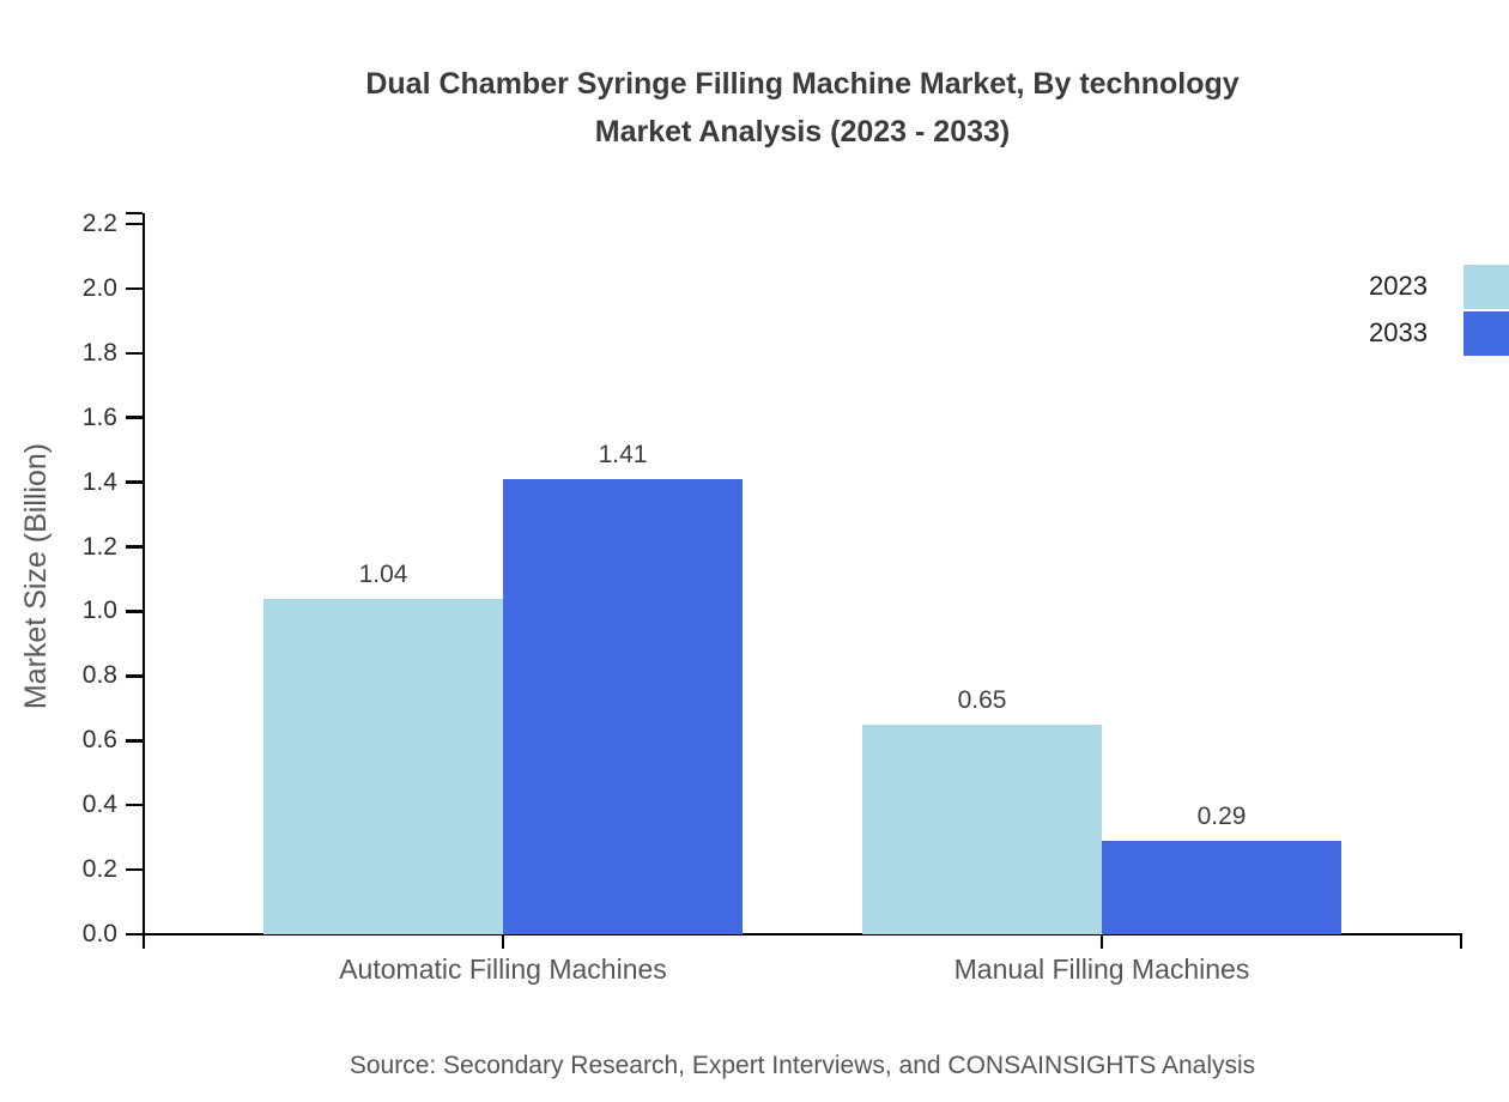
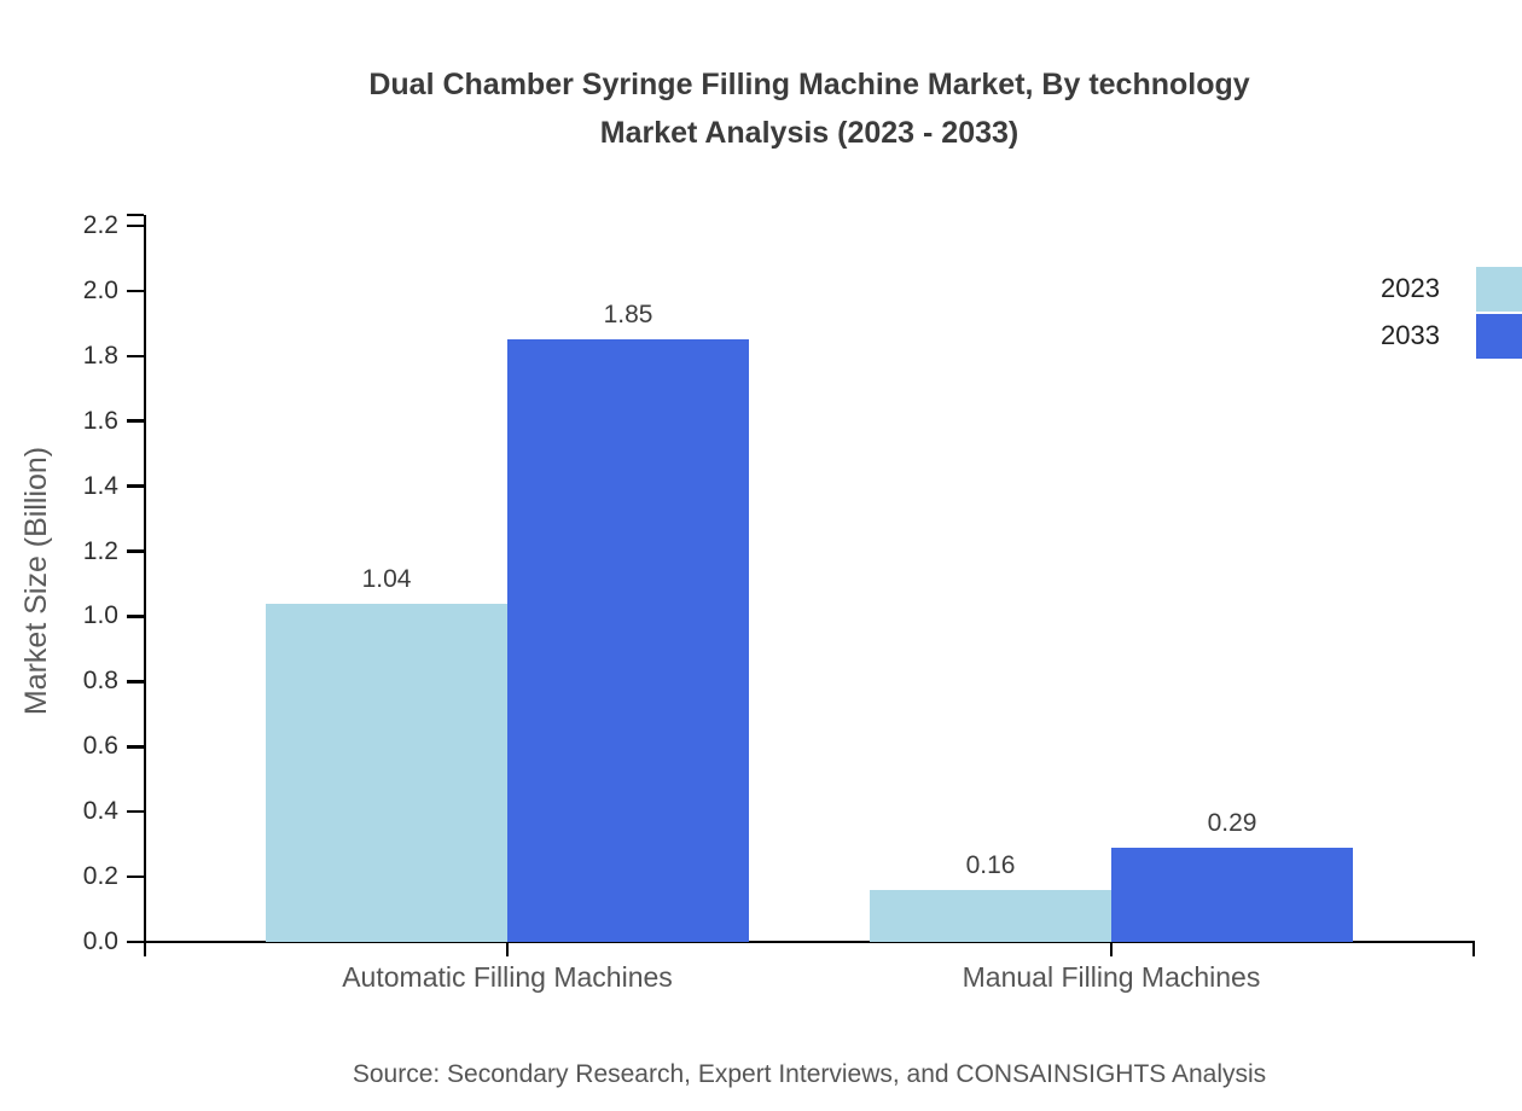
2033/Automatic Filling Machines: 1.41 -> 1.85
2023/Manual Filling Machines: 0.65 -> 0.16
